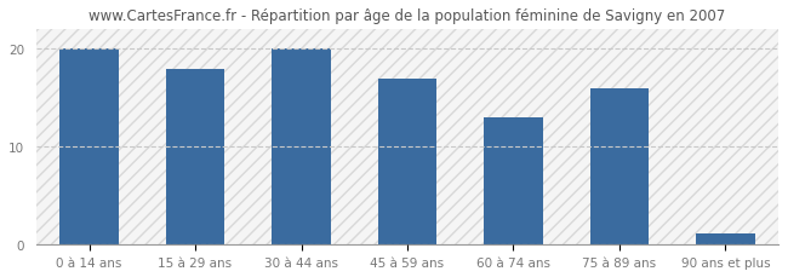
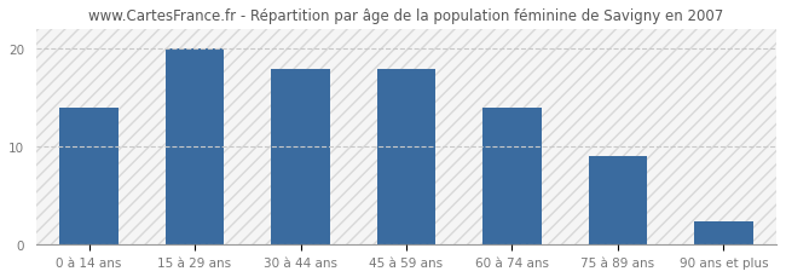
0 à 14 ans: 20.0 -> 14.0
15 à 29 ans: 18.0 -> 20.0
30 à 44 ans: 20.0 -> 18.0
45 à 59 ans: 17.0 -> 18.0
60 à 74 ans: 13.0 -> 14.0
75 à 89 ans: 16.0 -> 9.0
90 ans et plus: 1.2 -> 2.4
